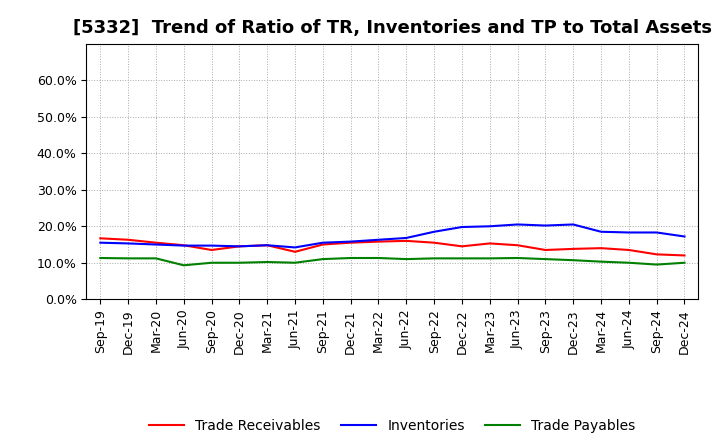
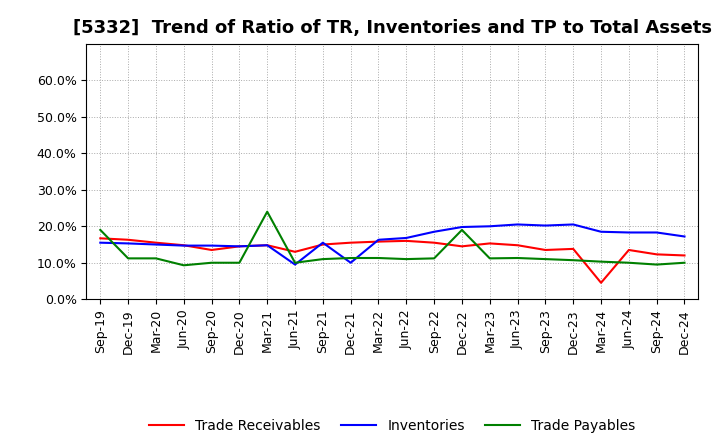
Trade Payables/Sep-19: 11.3% -> 19.0%
Trade Payables/Mar-21: 10.2% -> 24.0%
Inventories/Jun-21: 14.2% -> 9.5%
Inventories/Dec-21: 15.8% -> 10.0%
Trade Payables/Dec-22: 11.2% -> 19.0%
Trade Receivables/Mar-24: 14.0% -> 4.5%
